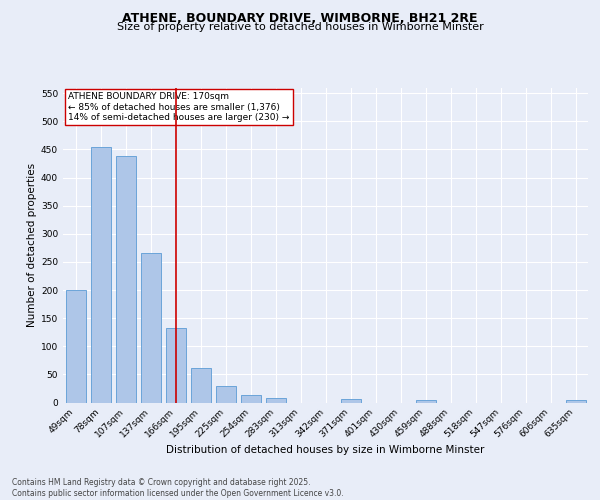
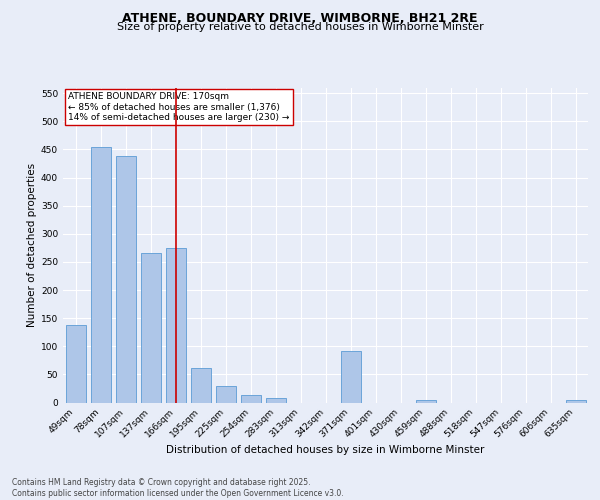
49sqm: 200 -> 138
166sqm: 133 -> 274
371sqm: 6 -> 92
